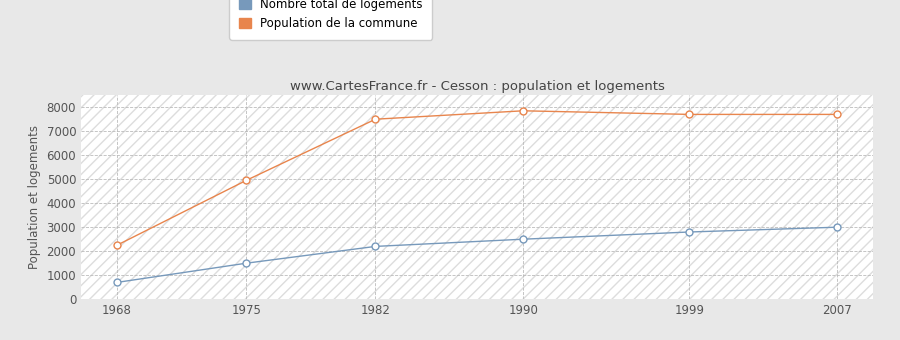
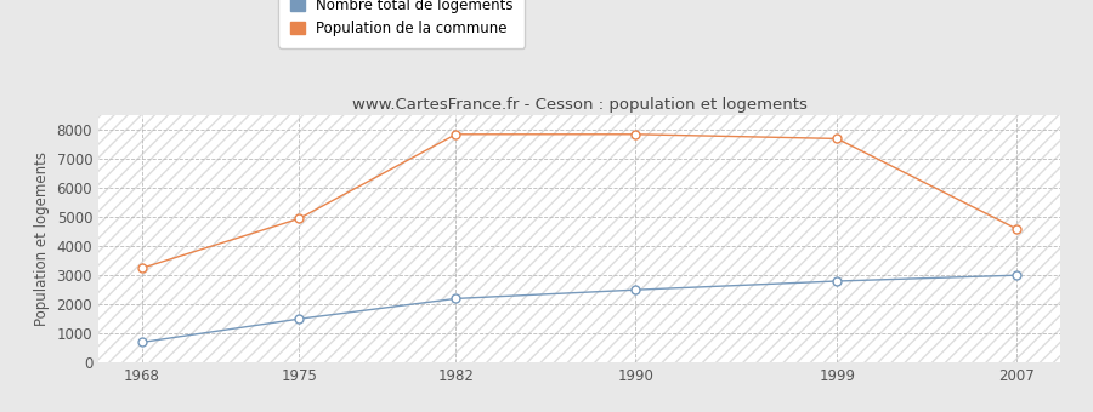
Population de la commune/1968: 2250 -> 3250
Population de la commune/1982: 7500 -> 7850
Population de la commune/2007: 7700 -> 4600
